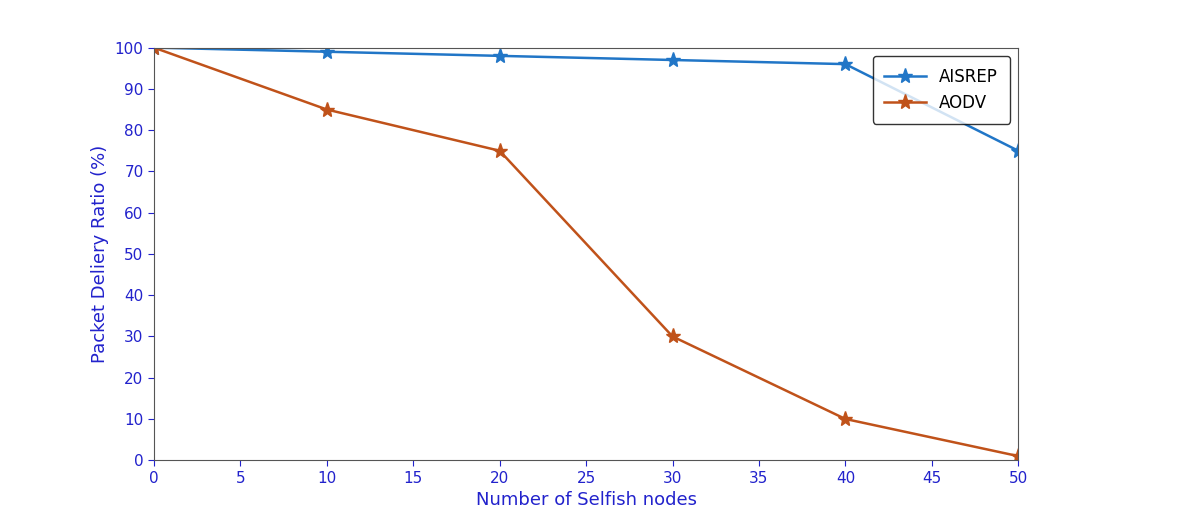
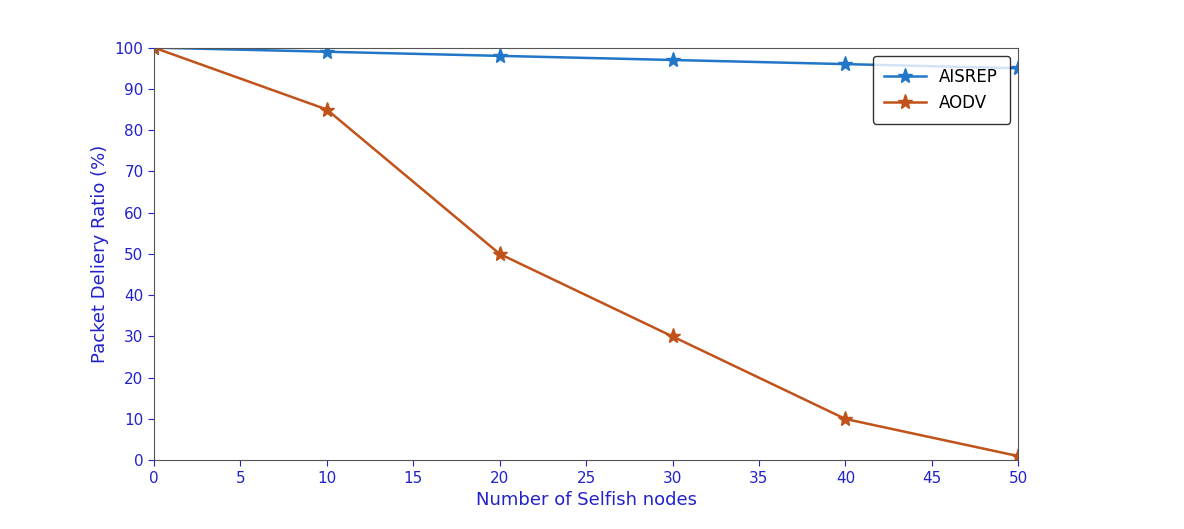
AODV/20: 75 -> 50
AISREP/50: 75 -> 95
